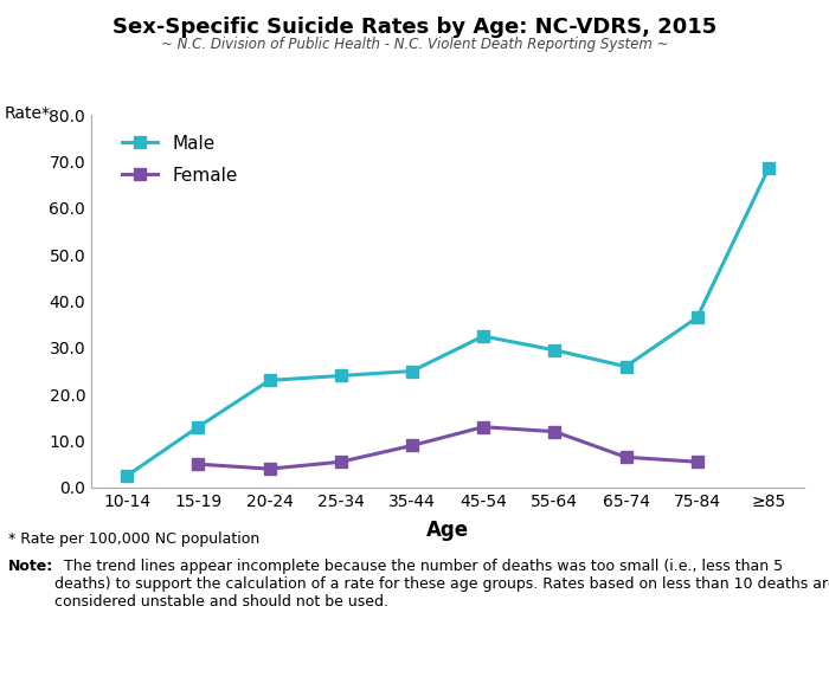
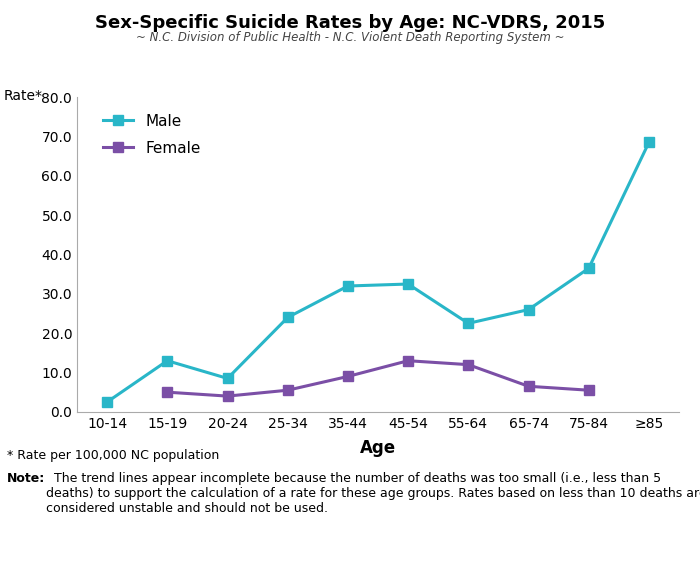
Male/20-24: 23.0 -> 8.5
Male/35-44: 25.0 -> 32.0
Male/55-64: 29.5 -> 22.5
